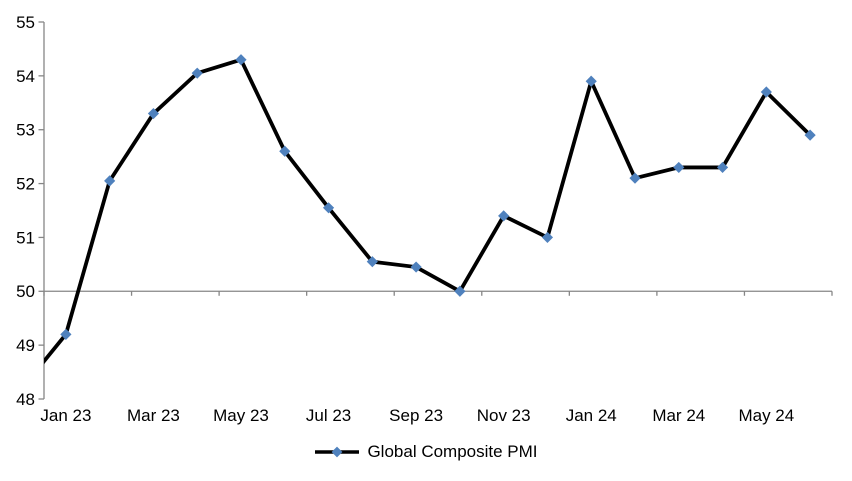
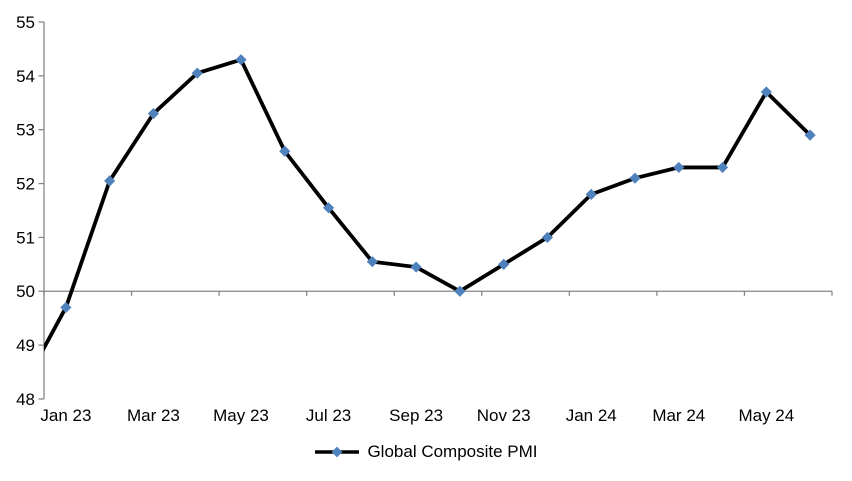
Jan 23: 49.2 -> 49.7
Nov 23: 51.4 -> 50.5
Jan 24: 53.9 -> 51.8
